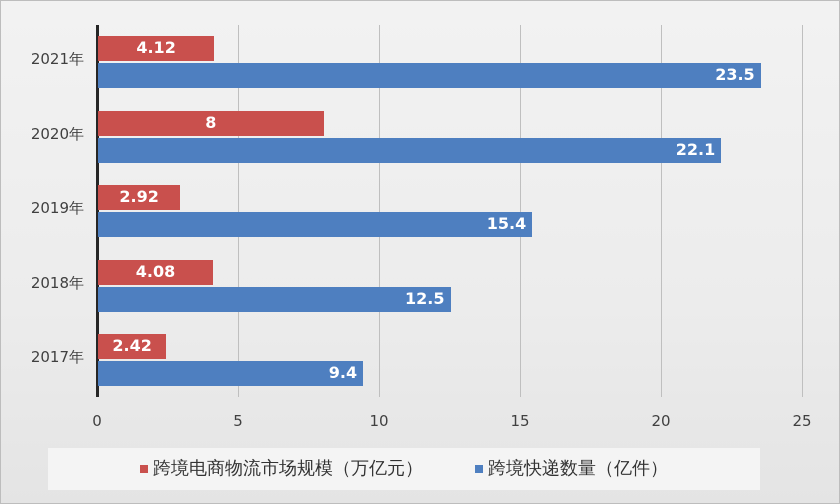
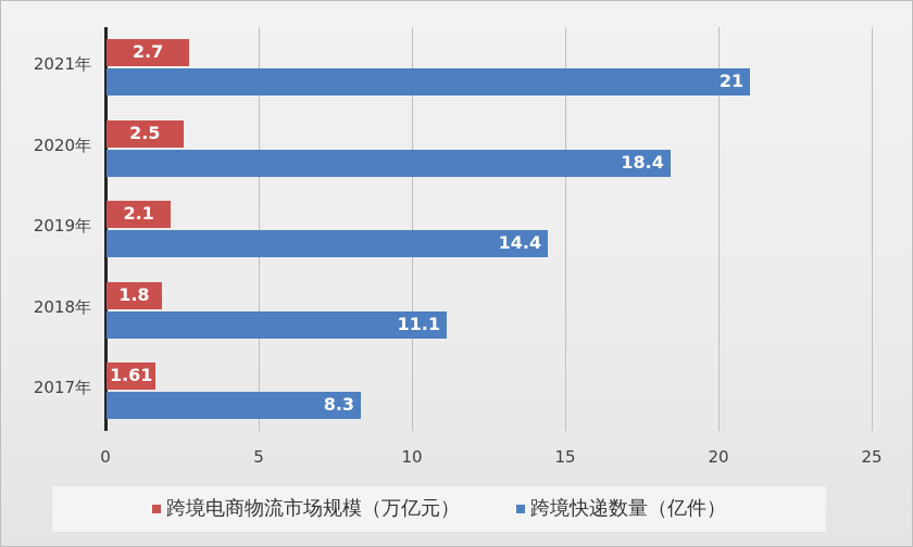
跨境电商物流市场规模（万亿元）/2021年: 4.12 -> 2.7
跨境快递数量（亿件）/2021年: 23.5 -> 21
跨境电商物流市场规模（万亿元）/2020年: 8 -> 2.5
跨境快递数量（亿件）/2020年: 22.1 -> 18.4
跨境电商物流市场规模（万亿元）/2019年: 2.92 -> 2.1
跨境快递数量（亿件）/2019年: 15.4 -> 14.4
跨境电商物流市场规模（万亿元）/2018年: 4.08 -> 1.8
跨境快递数量（亿件）/2018年: 12.5 -> 11.1
跨境电商物流市场规模（万亿元）/2017年: 2.42 -> 1.61
跨境快递数量（亿件）/2017年: 9.4 -> 8.3
